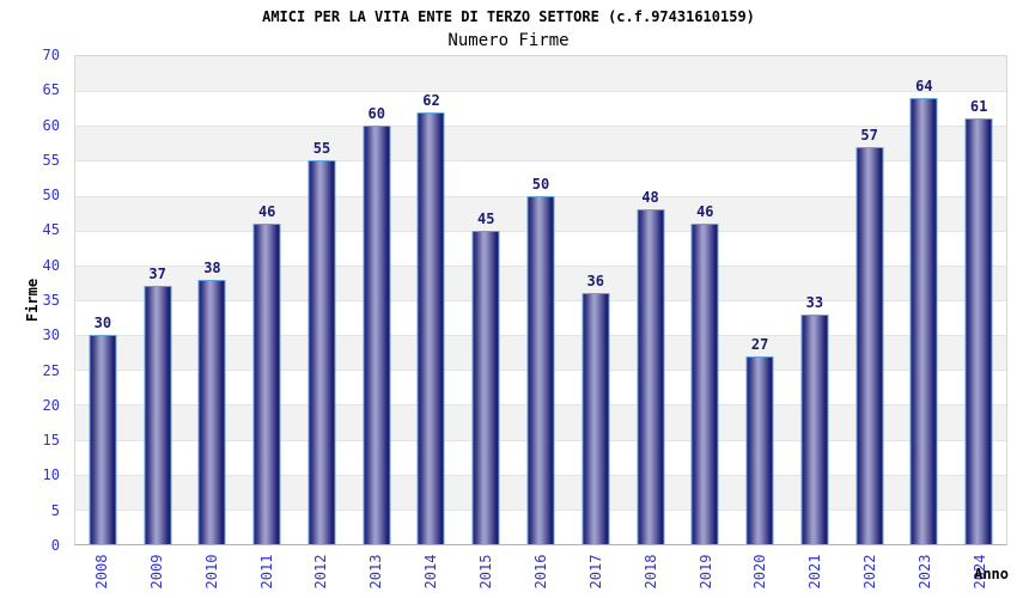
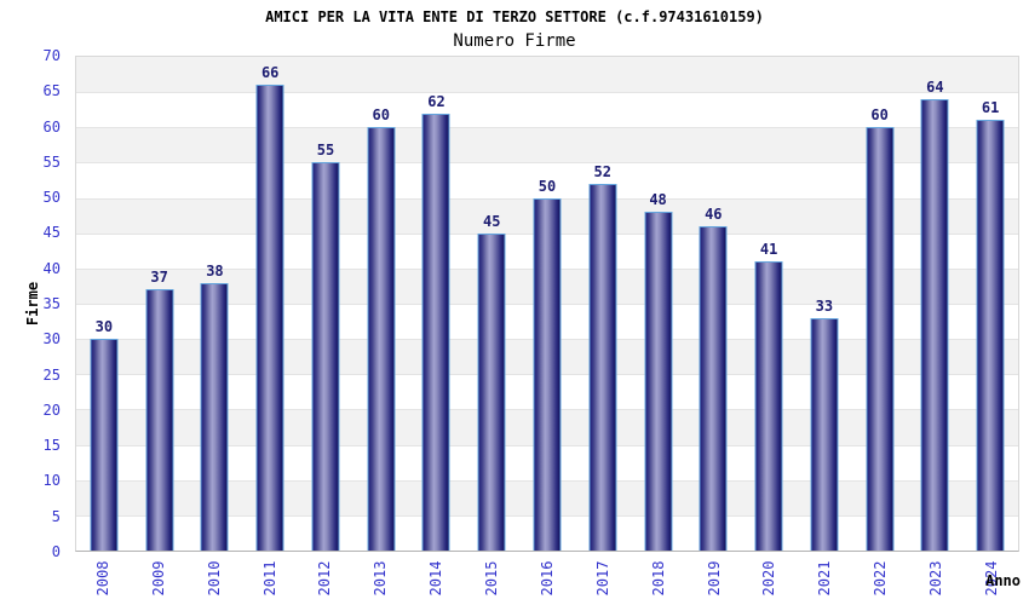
2011: 46 -> 66
2017: 36 -> 52
2020: 27 -> 41
2022: 57 -> 60
